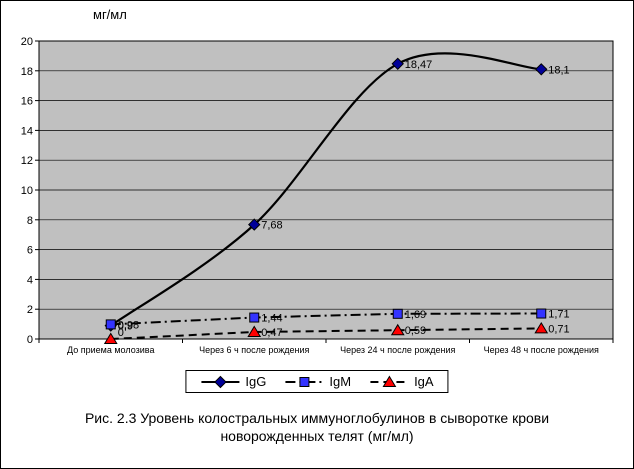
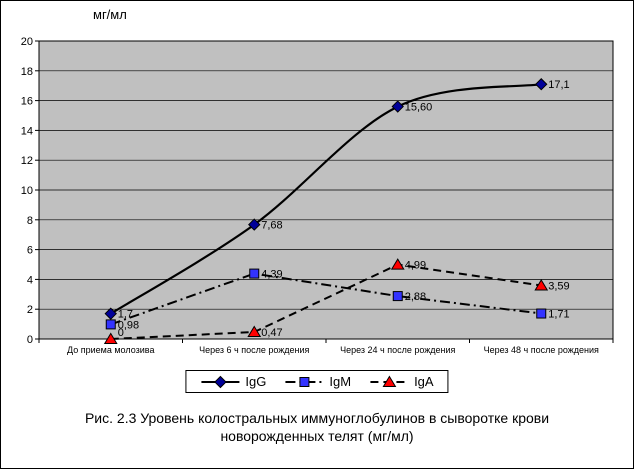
IgG/До приема молозива: 0,9 -> 1,7
IgM/Через 6 ч после рождения: 1,44 -> 4,39
IgG/Через 24 ч после рождения: 18,47 -> 15,60
IgM/Через 24 ч после рождения: 1,69 -> 2,88
IgA/Через 24 ч после рождения: 0,59 -> 4,99
IgG/Через 48 ч после рождения: 18,1 -> 17,1
IgA/Через 48 ч после рождения: 0,71 -> 3,59
